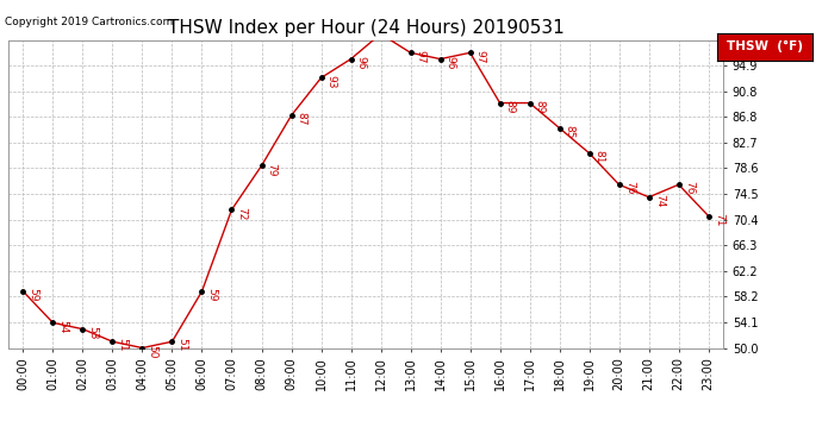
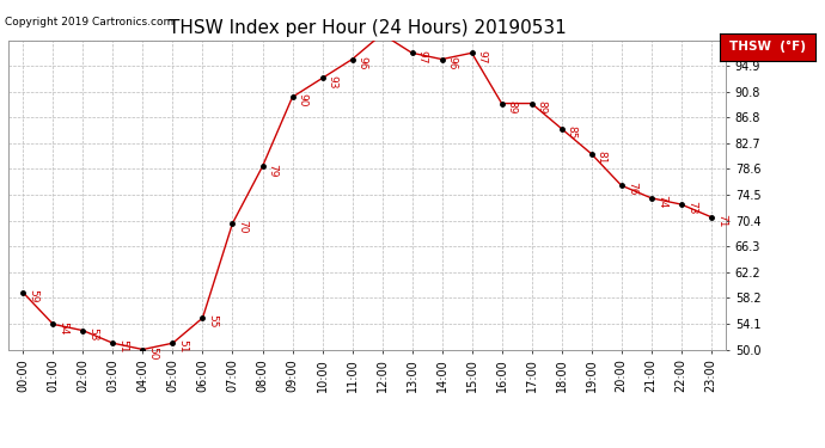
06:00: 59 -> 55
07:00: 72 -> 70
09:00: 87 -> 90
22:00: 76 -> 73
